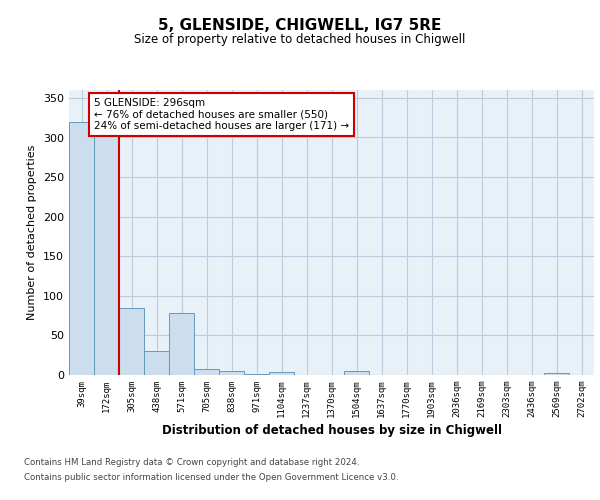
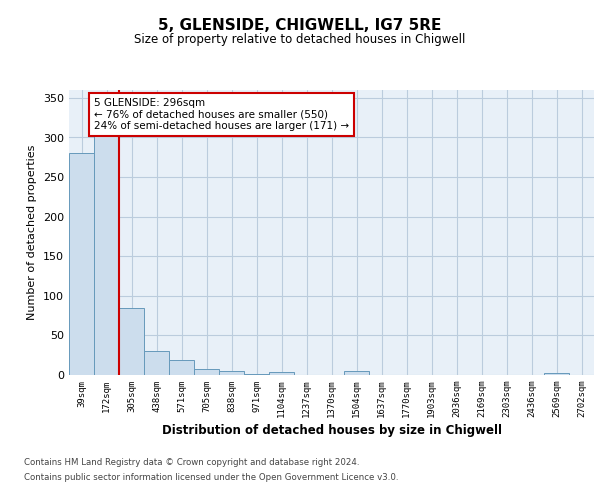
39sqm: 320 -> 280
571sqm: 78 -> 19
